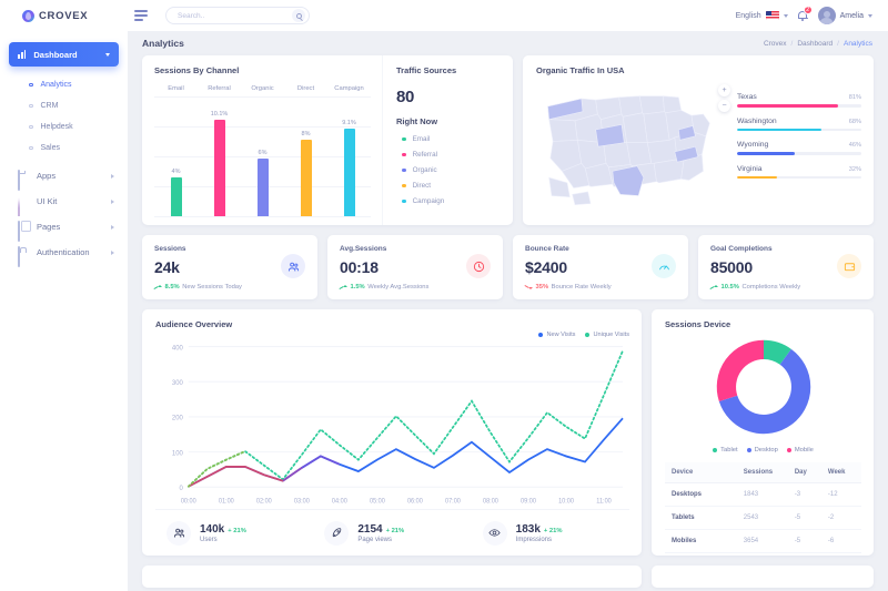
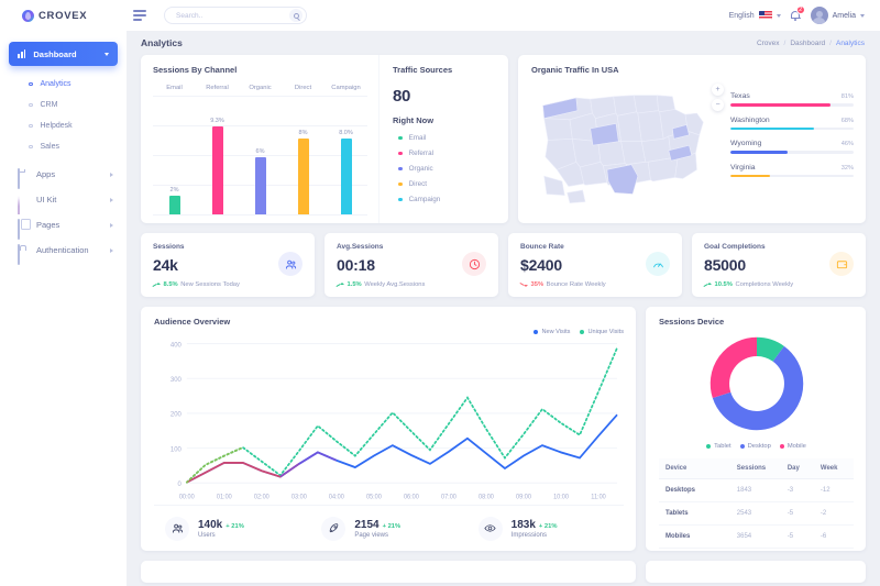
Sessions By Channel/Email: 4% -> 2%
Sessions By Channel/Referral: 10.1% -> 9.3%
Sessions By Channel/Campaign: 9.1% -> 8.0%
